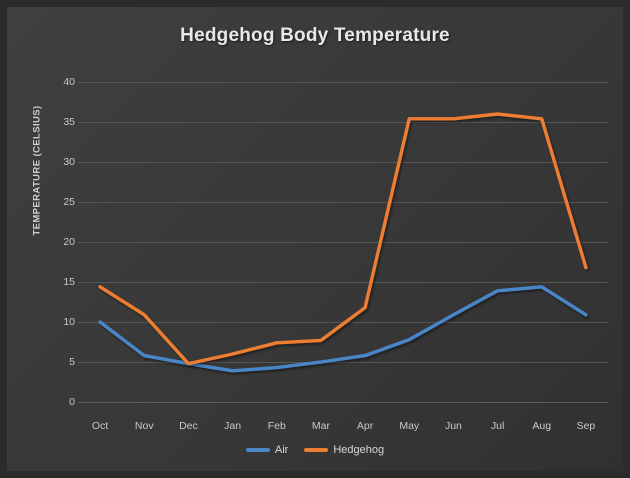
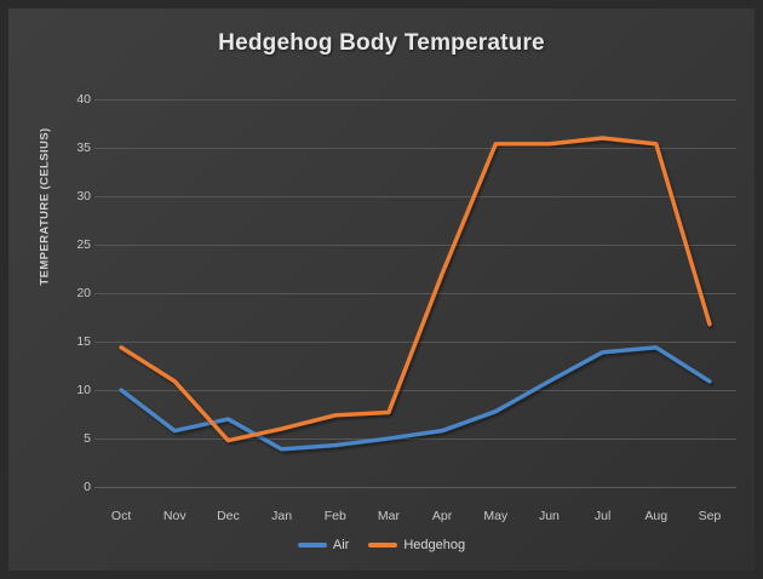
Air/Dec: 5 -> 7
Hedgehog/Apr: 12 -> 22
